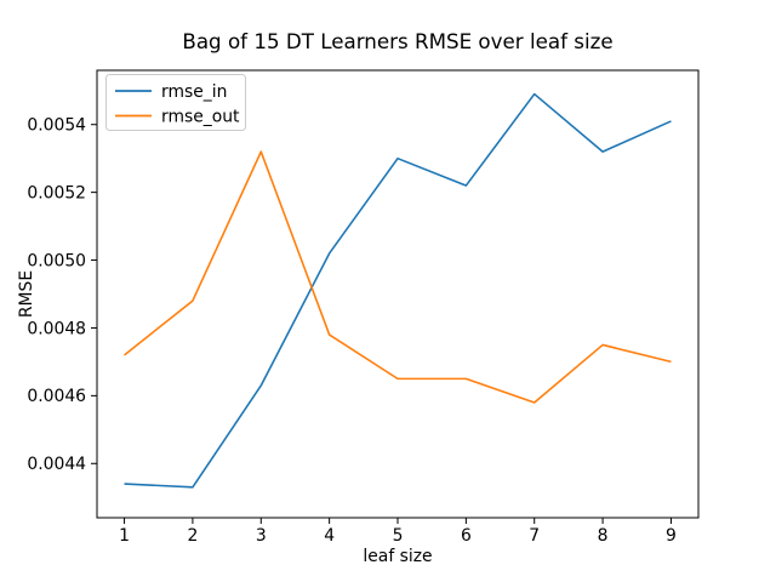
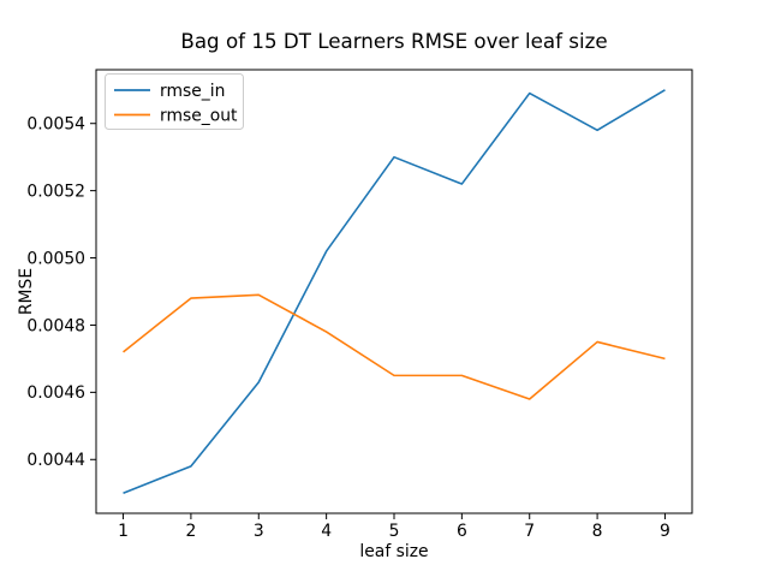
rmse_in/1: 0.00434 -> 0.00430
rmse_in/2: 0.00433 -> 0.00438
rmse_out/3: 0.00532 -> 0.00489
rmse_in/8: 0.00532 -> 0.00538
rmse_in/9: 0.00541 -> 0.00550
